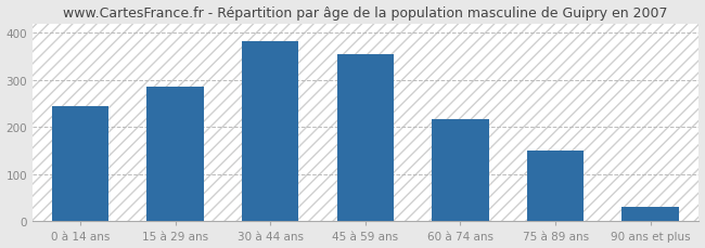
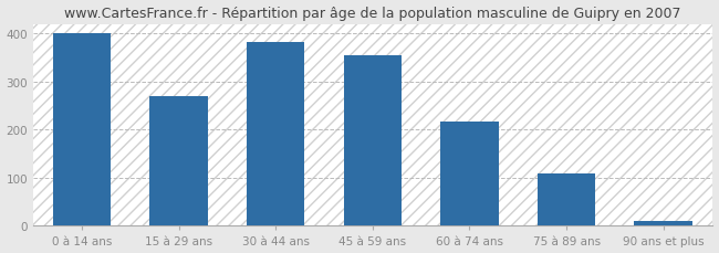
0 à 14 ans: 245 -> 400
15 à 29 ans: 285 -> 270
75 à 89 ans: 150 -> 110
90 ans et plus: 30 -> 10
